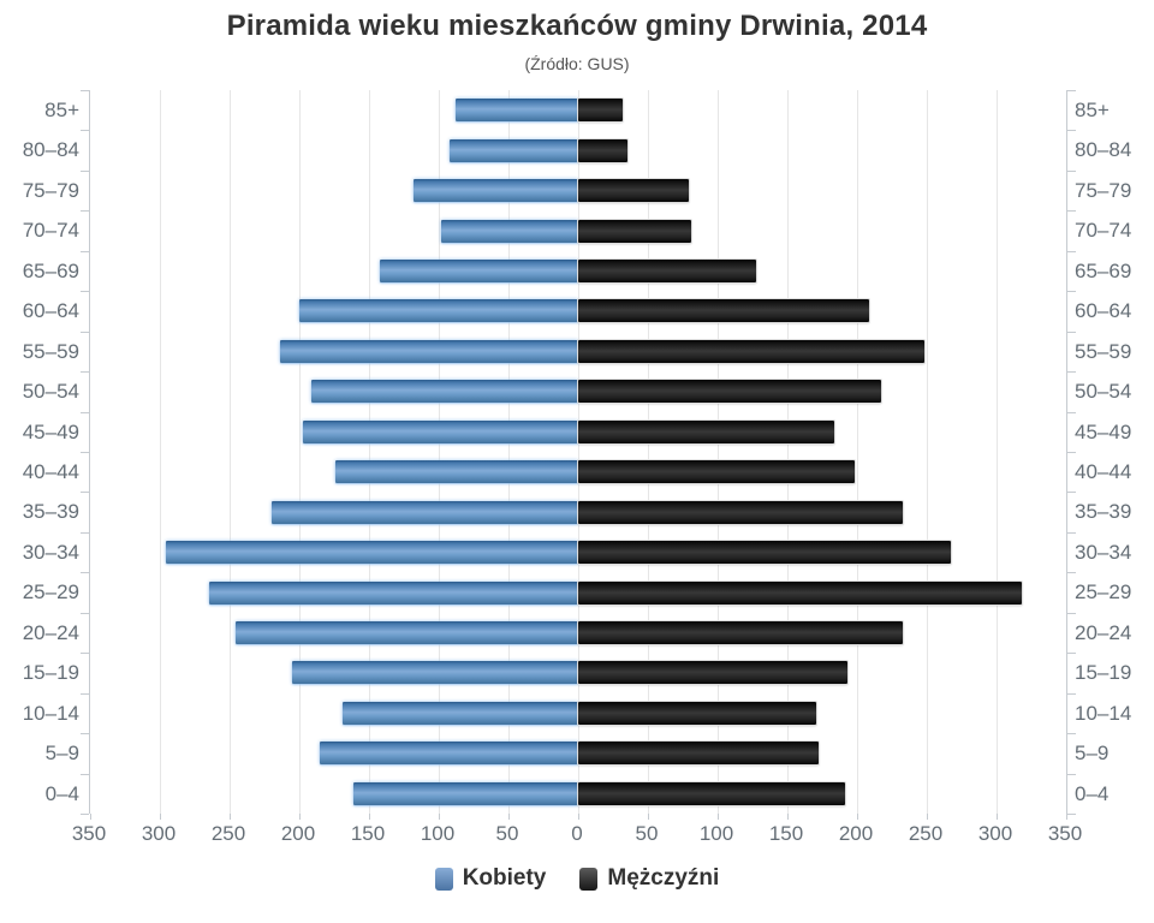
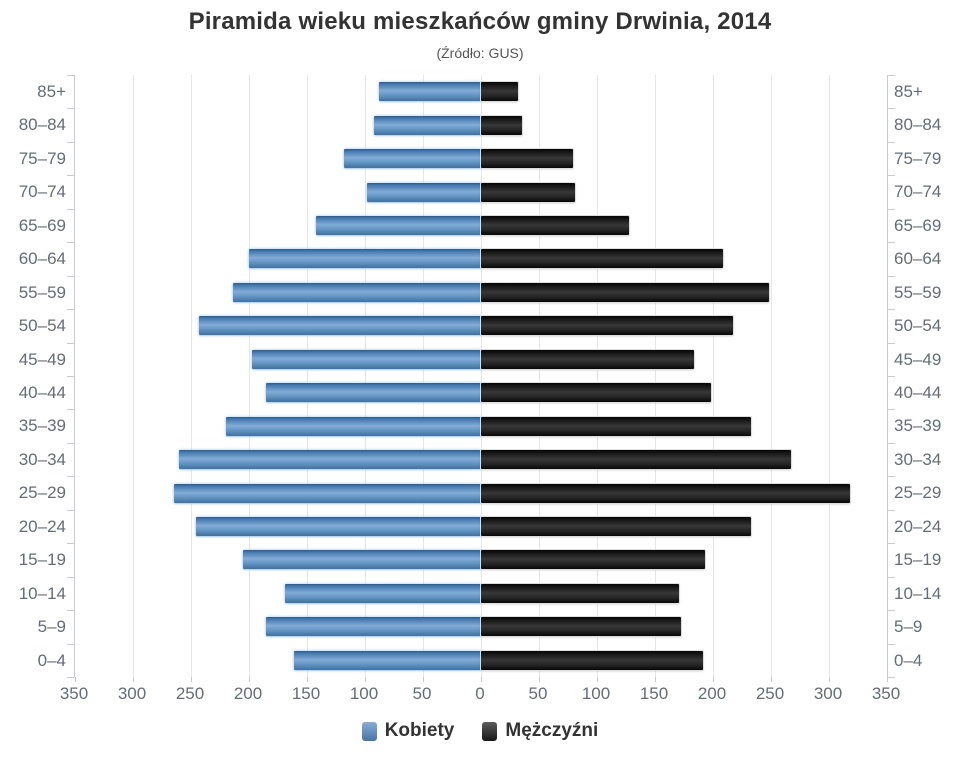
Kobiety/50–54: 191 -> 243
Kobiety/40–44: 174 -> 185
Kobiety/30–34: 296 -> 260
